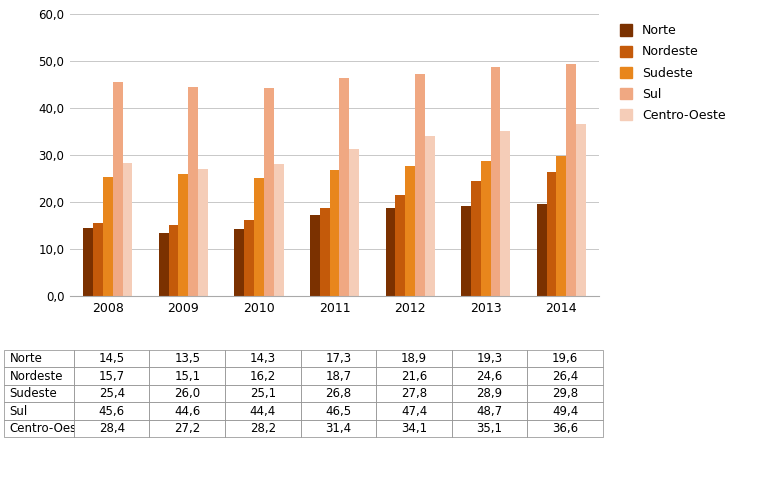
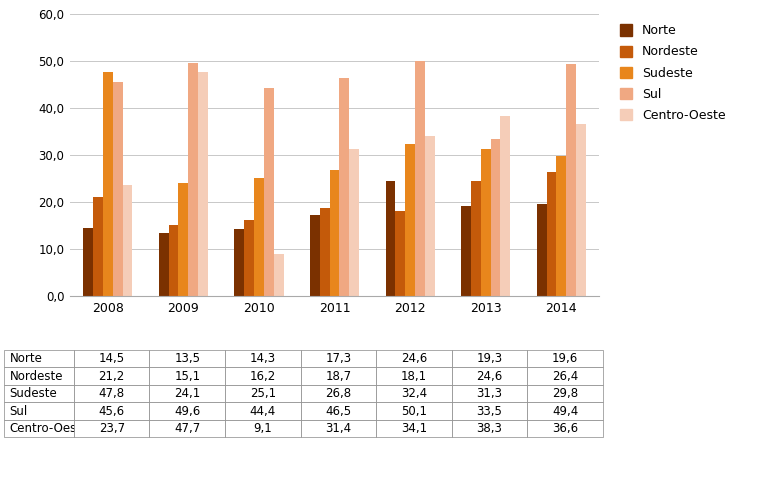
Nordeste/2008: 15,7 -> 21,2
Sudeste/2008: 25,4 -> 47,8
Centro-Oeste/2008: 28,4 -> 23,7
Sudeste/2009: 26,0 -> 24,1
Sul/2009: 44,6 -> 49,6
Centro-Oeste/2009: 27,2 -> 47,7
Centro-Oeste/2010: 28,2 -> 9,1
Norte/2012: 18,9 -> 24,6
Nordeste/2012: 21,6 -> 18,1
Sudeste/2012: 27,8 -> 32,4
Sul/2012: 47,4 -> 50,1
Sudeste/2013: 28,9 -> 31,3
Sul/2013: 48,7 -> 33,5
Centro-Oeste/2013: 35,1 -> 38,3
